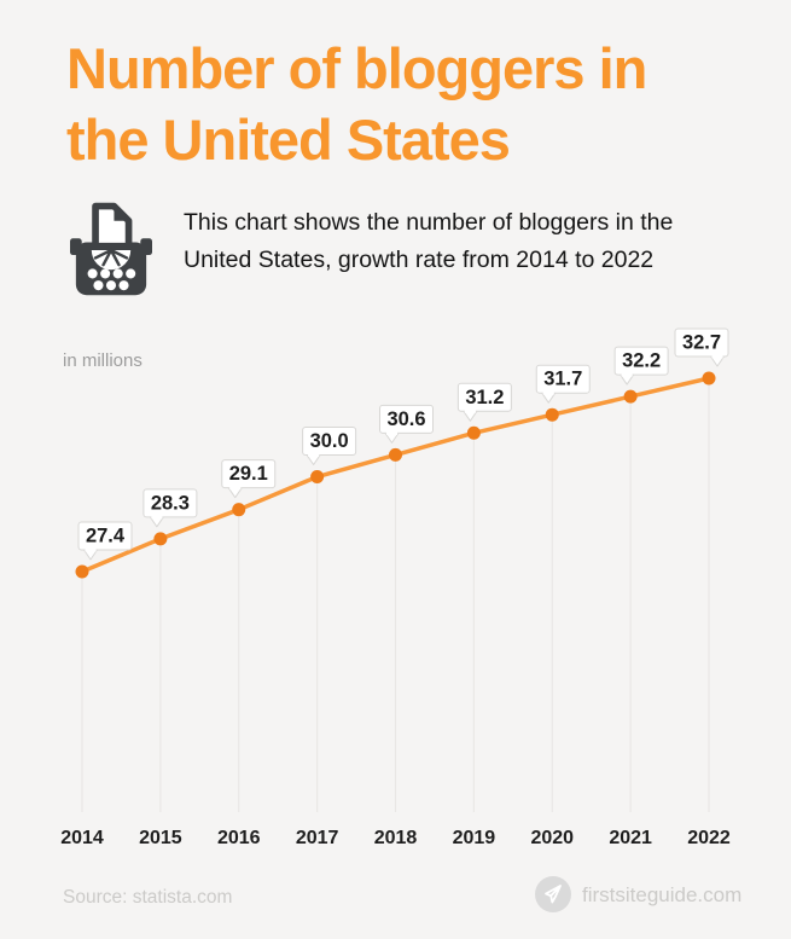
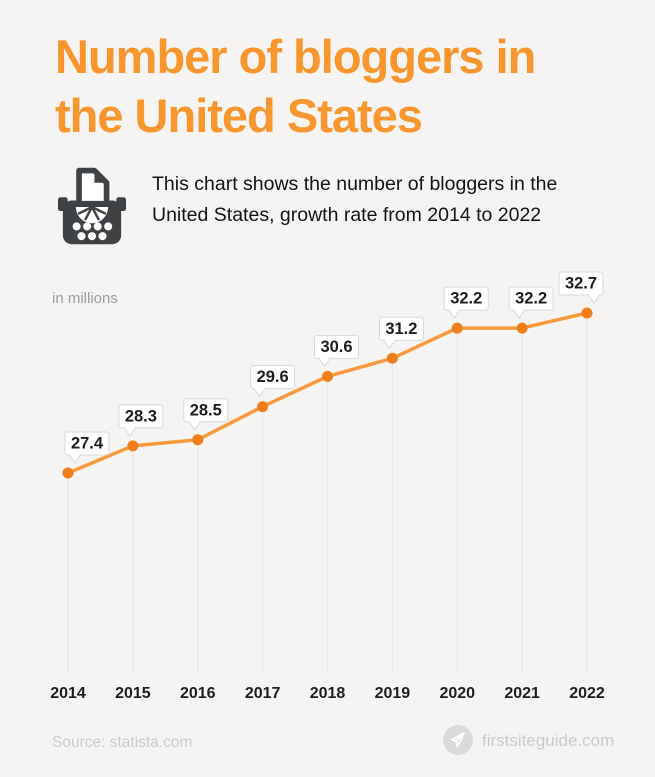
2016: 29.1 -> 28.5
2017: 30.0 -> 29.6
2020: 31.7 -> 32.2
